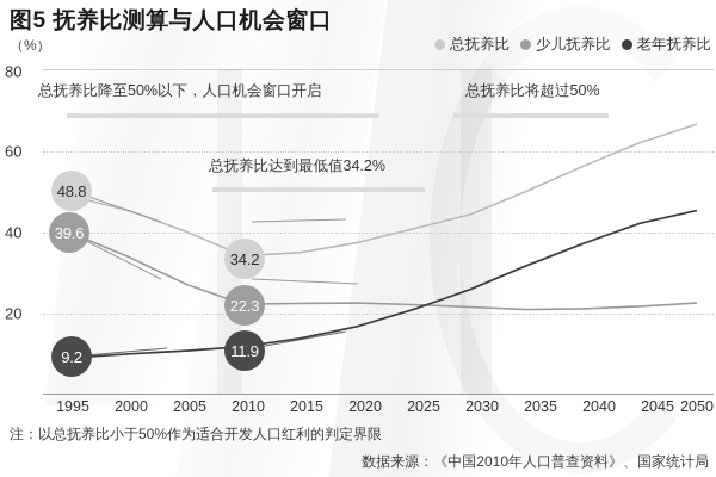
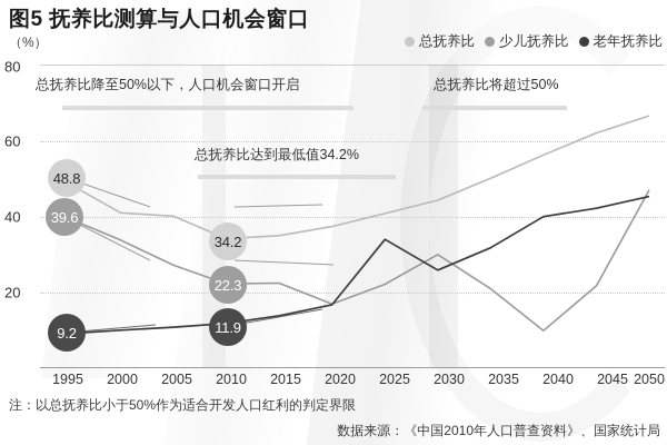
总抚养比/2000: 45 -> 41
少儿抚养比/2020: 23 -> 17
老年抚养比/2025: 21 -> 34
少儿抚养比/2030: 22 -> 30
少儿抚养比/2040: 21 -> 10
老年抚养比/2040: 37 -> 40
少儿抚养比/2050: 23 -> 47
